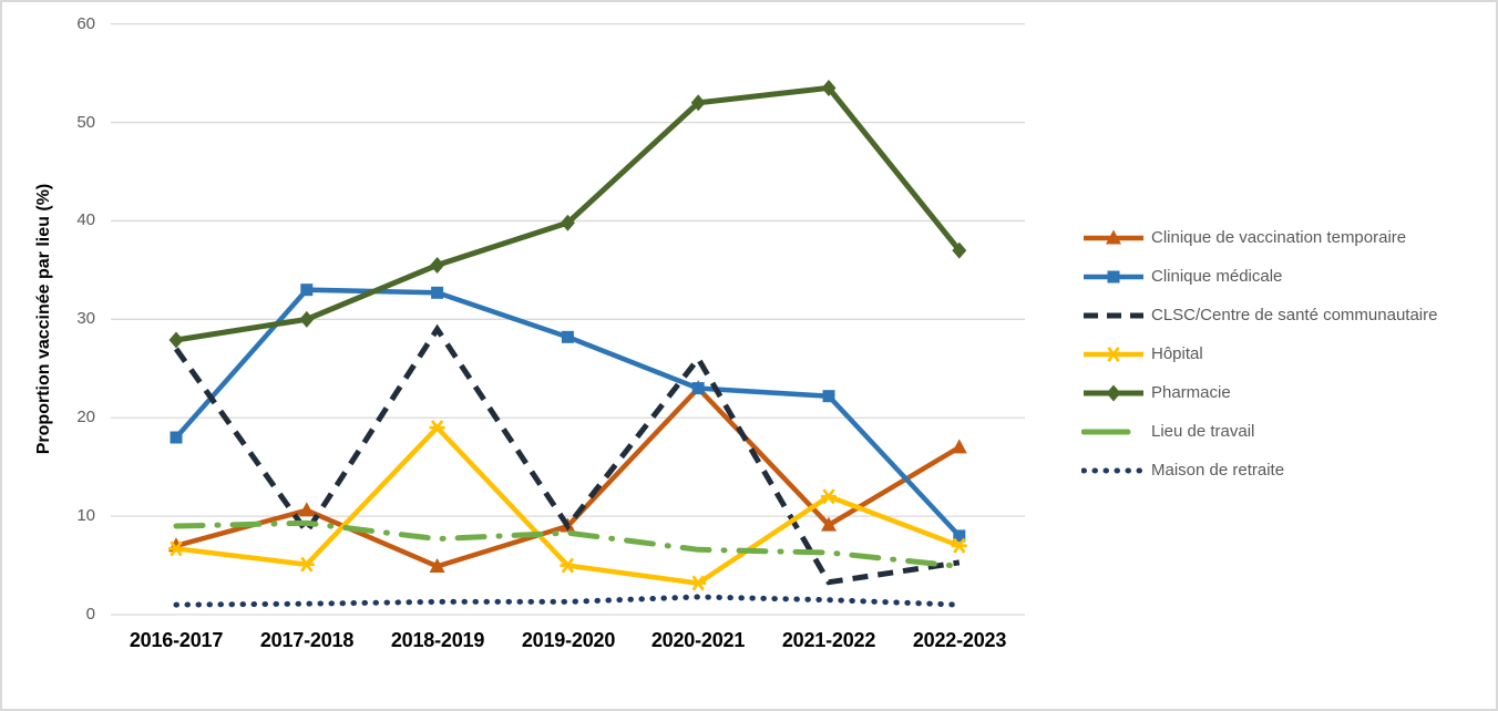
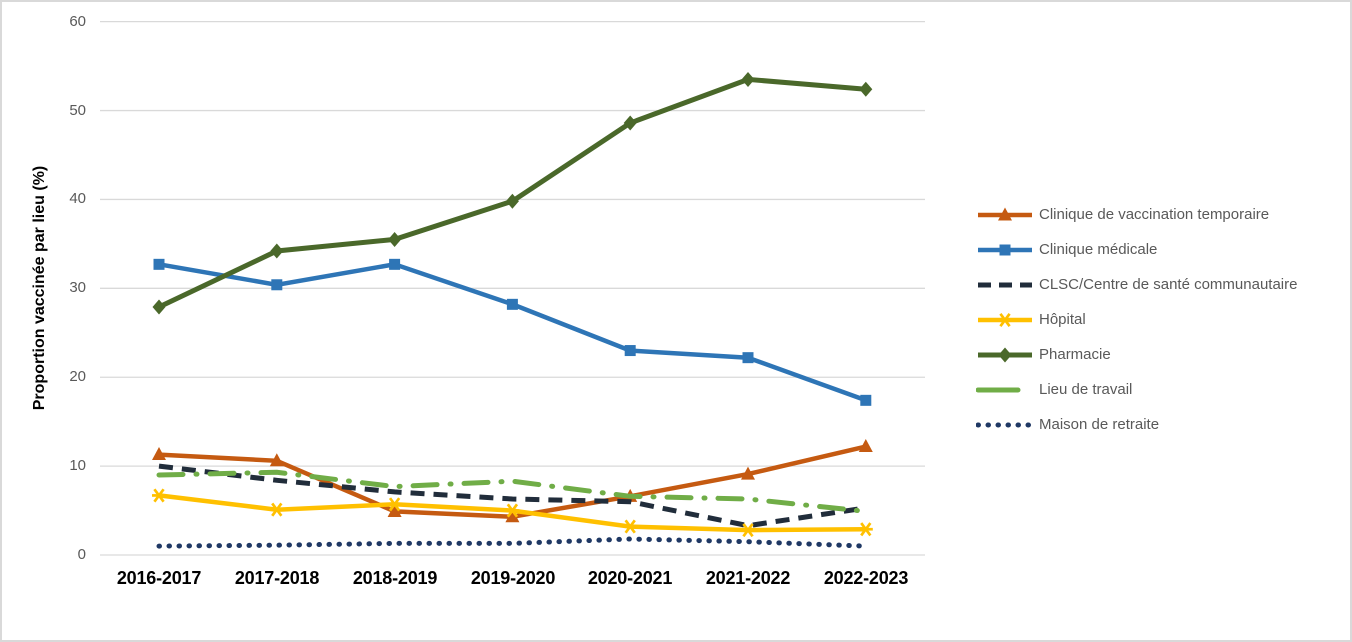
Clinique de vaccination temporaire/2016-2017: 7 -> 11
Clinique médicale/2016-2017: 18 -> 33
CLSC/Centre de santé communautaire/2016-2017: 27 -> 10
Clinique médicale/2017-2018: 33 -> 30
Pharmacie/2017-2018: 30 -> 34
CLSC/Centre de santé communautaire/2018-2019: 29 -> 7
Hôpital/2018-2019: 19 -> 6
Clinique de vaccination temporaire/2019-2020: 9 -> 4
CLSC/Centre de santé communautaire/2019-2020: 9 -> 6
Clinique de vaccination temporaire/2020-2021: 23 -> 7
CLSC/Centre de santé communautaire/2020-2021: 26 -> 6
Pharmacie/2020-2021: 52 -> 49
Hôpital/2021-2022: 12 -> 3
Clinique de vaccination temporaire/2022-2023: 17 -> 12
Clinique médicale/2022-2023: 8 -> 17
Hôpital/2022-2023: 7 -> 3
Pharmacie/2022-2023: 37 -> 52
